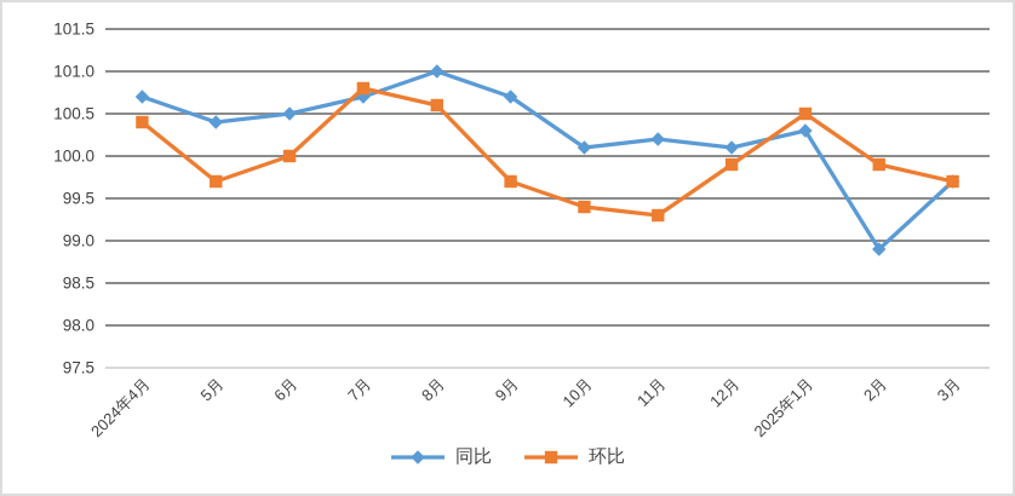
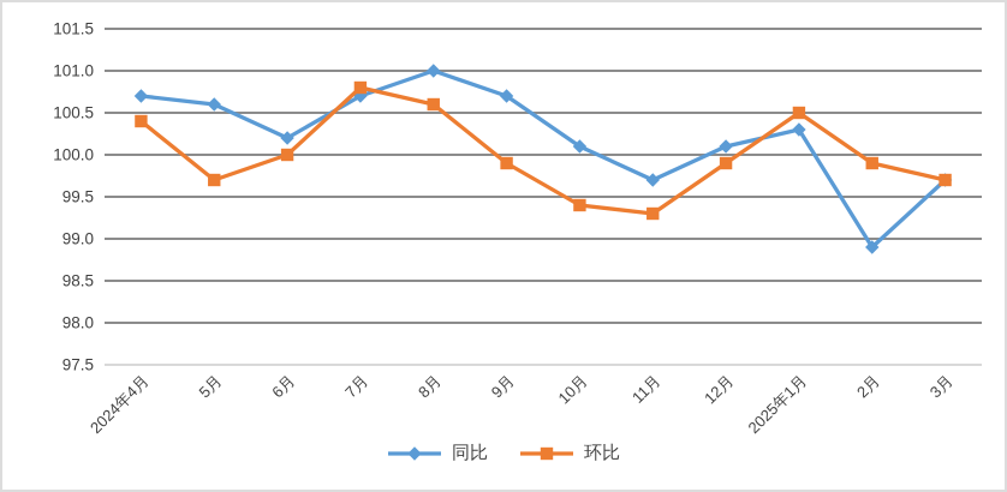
同比/5月: 100.4 -> 100.6
同比/6月: 100.5 -> 100.2
环比/9月: 99.7 -> 99.9
同比/11月: 100.2 -> 99.7
